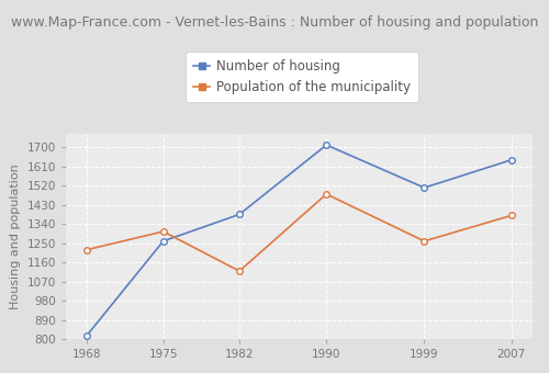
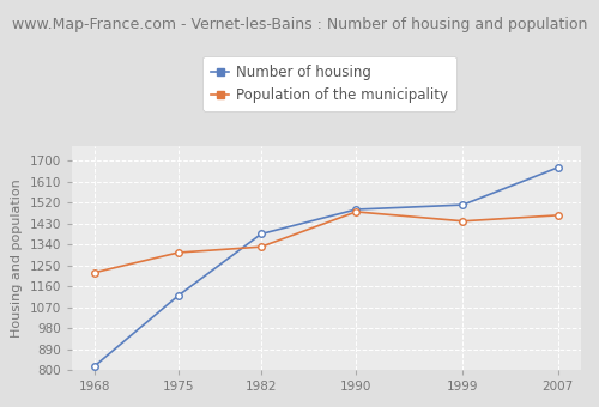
Number of housing/1975: 1260 -> 1120
Population of the municipality/1982: 1120 -> 1330
Number of housing/1990: 1710 -> 1490
Population of the municipality/1999: 1260 -> 1440
Number of housing/2007: 1640 -> 1670
Population of the municipality/2007: 1380 -> 1460
